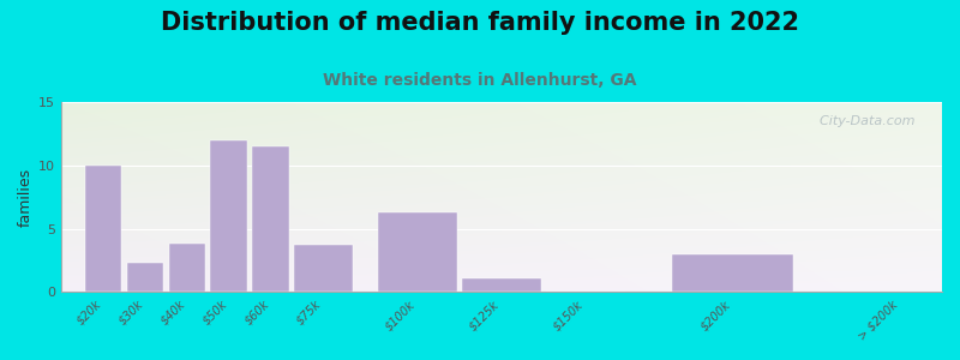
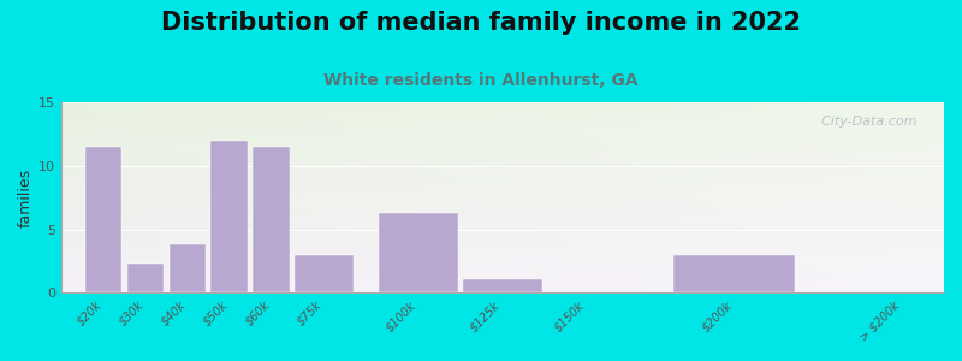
$20k: 10.0 -> 11.5
$75k: 3.7 -> 3.0
